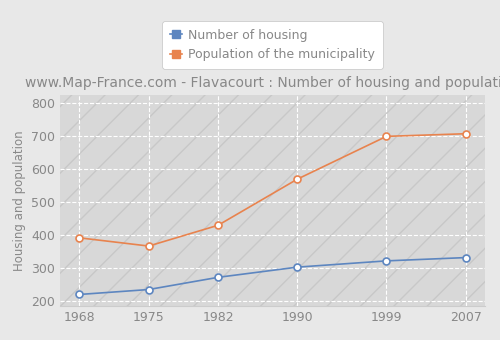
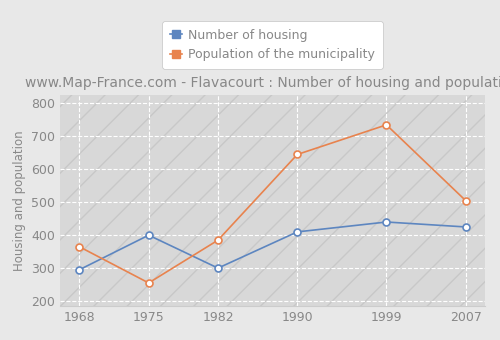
Number of housing/1968: 220 -> 295
Population of the municipality/1968: 392 -> 365
Number of housing/1975: 235 -> 400
Population of the municipality/1975: 367 -> 255
Number of housing/1982: 272 -> 300
Population of the municipality/1982: 430 -> 385
Number of housing/1990: 303 -> 410
Population of the municipality/1990: 570 -> 645
Number of housing/1999: 322 -> 440
Population of the municipality/1999: 700 -> 735
Number of housing/2007: 332 -> 425
Population of the municipality/2007: 708 -> 505
